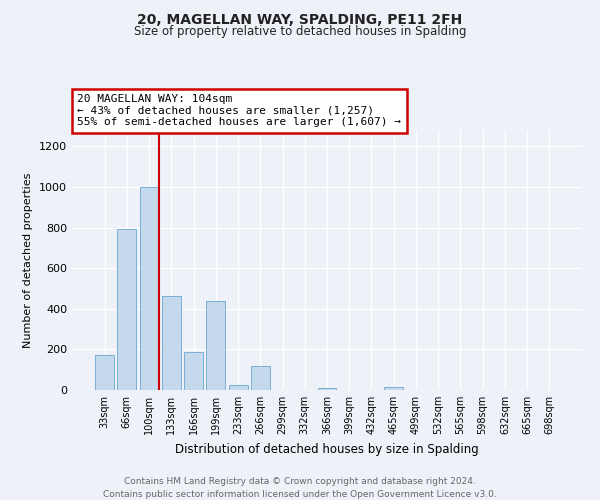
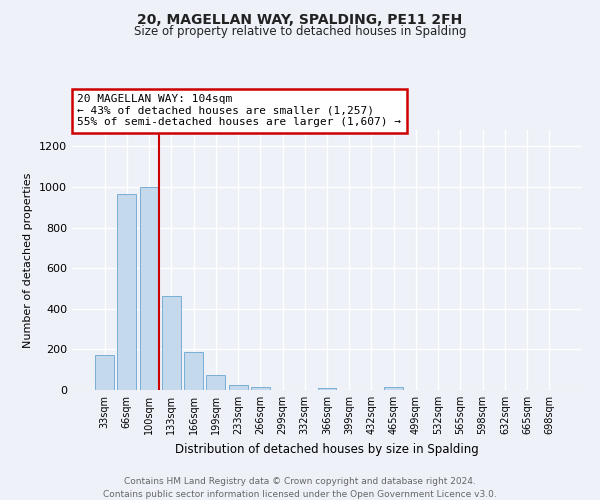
66sqm: 795 -> 965
199sqm: 440 -> 75
266sqm: 120 -> 15
